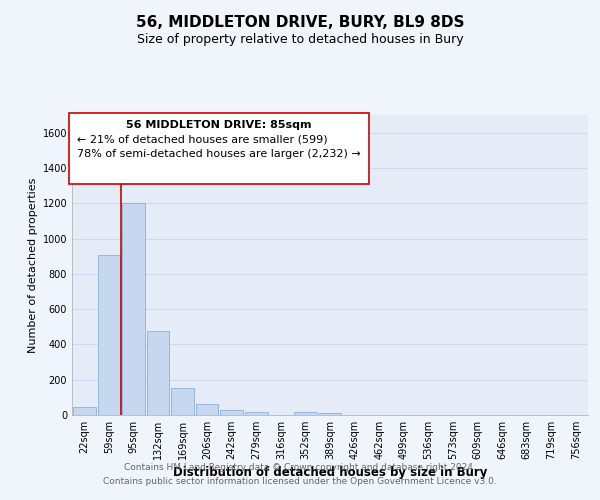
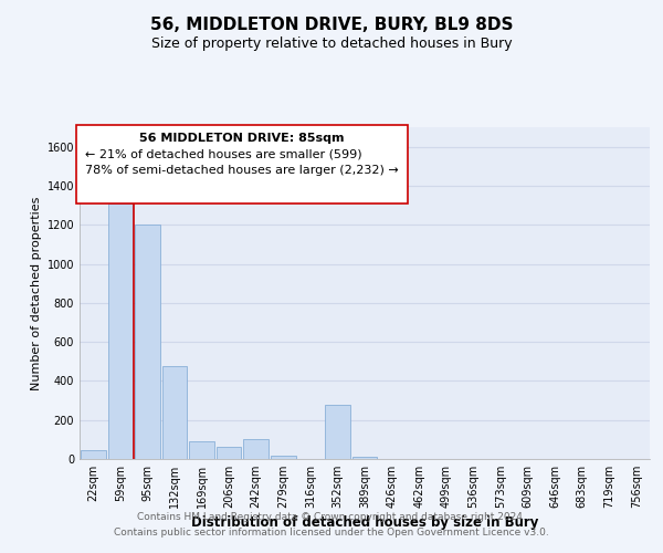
59sqm: 900 -> 1310
169sqm: 150 -> 90
242sqm: 30 -> 100
352sqm: 20 -> 280
